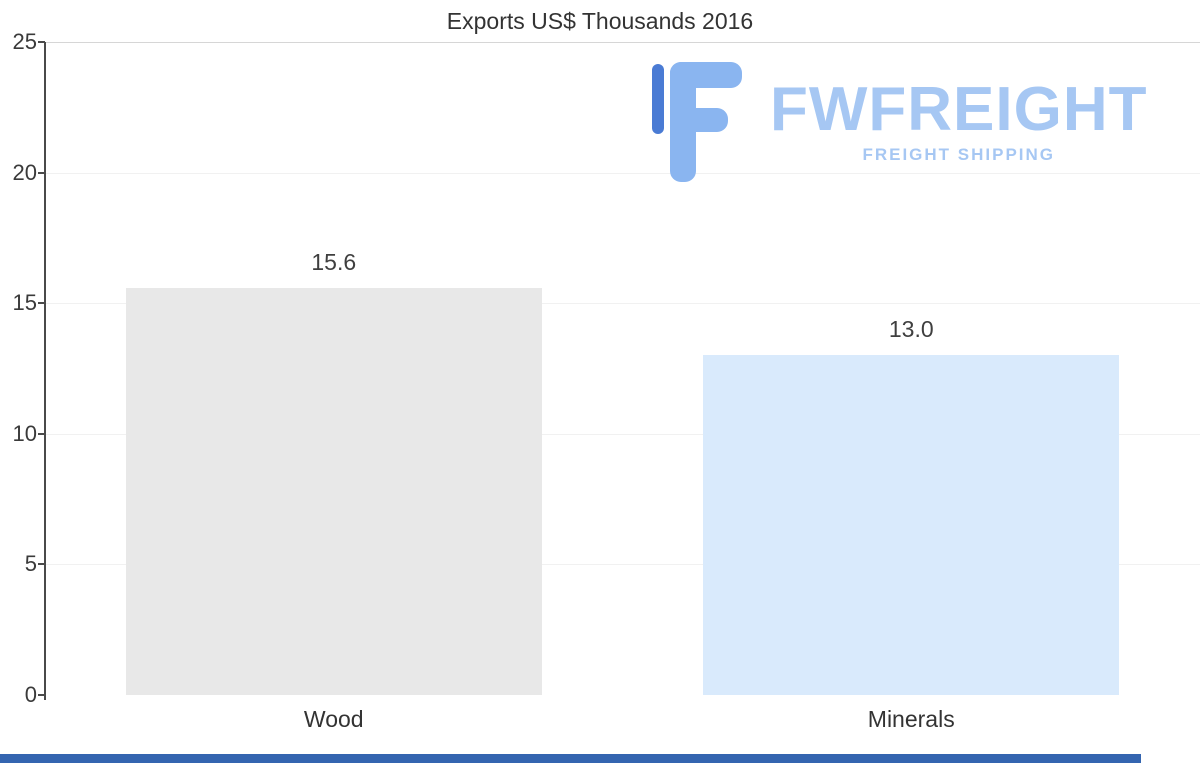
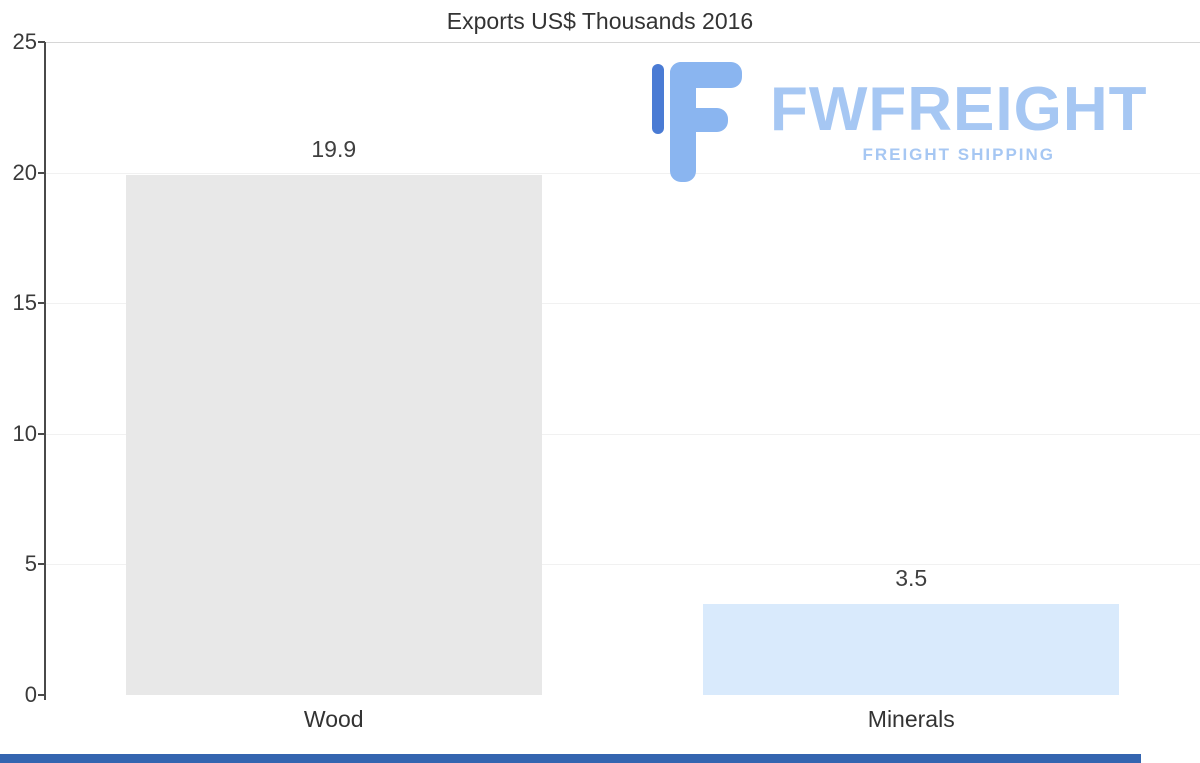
Wood: 15.6 -> 19.9
Minerals: 13.0 -> 3.5
